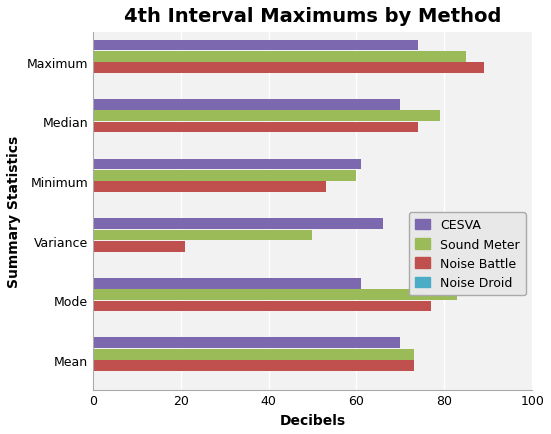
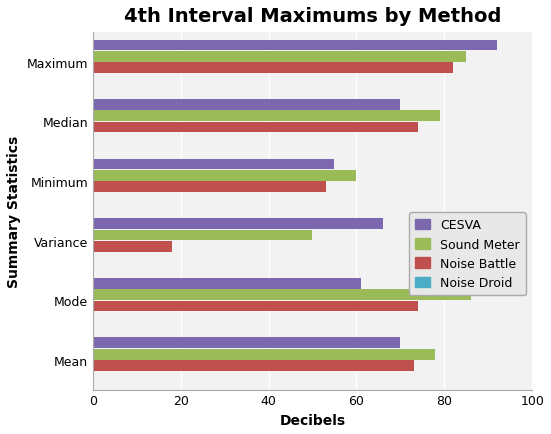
CESVA/Maximum: 74 -> 92
Noise Battle/Maximum: 89 -> 82
CESVA/Minimum: 61 -> 55
Noise Battle/Variance: 21 -> 18
Sound Meter/Mode: 83 -> 86
Noise Battle/Mode: 77 -> 74
Sound Meter/Mean: 73 -> 78
